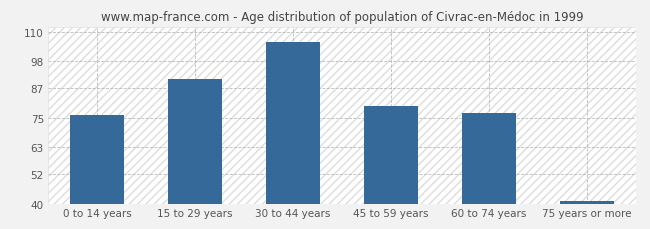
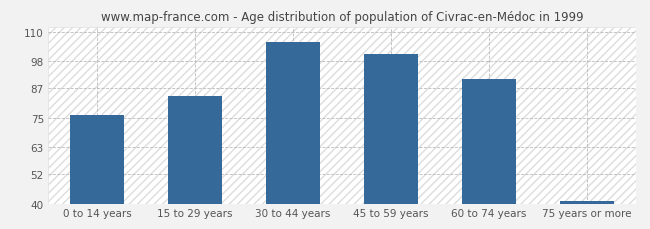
15 to 29 years: 91 -> 84
45 to 59 years: 80 -> 101
60 to 74 years: 77 -> 91
